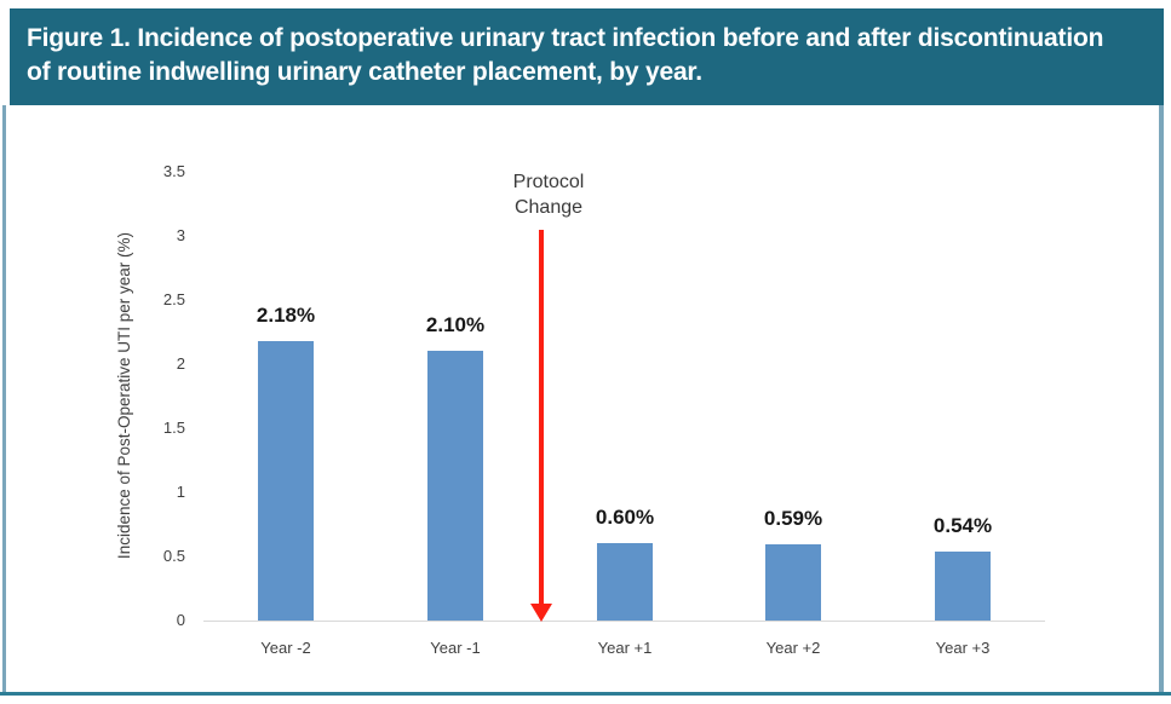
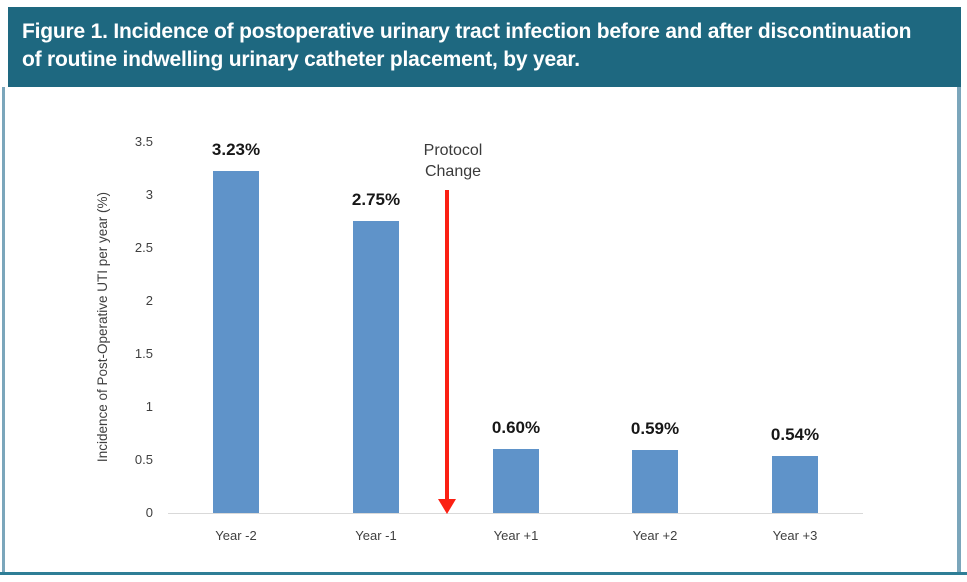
Year -2: 2.18% -> 3.23%
Year -1: 2.10% -> 2.75%
